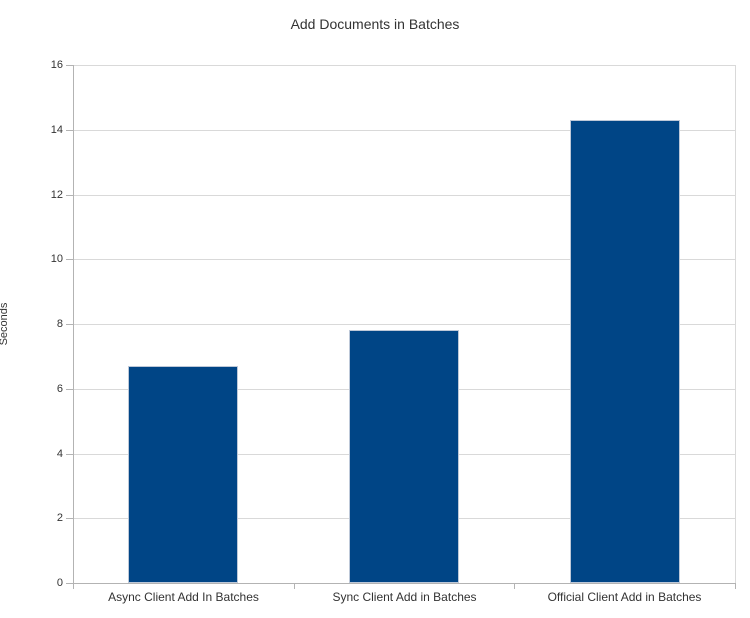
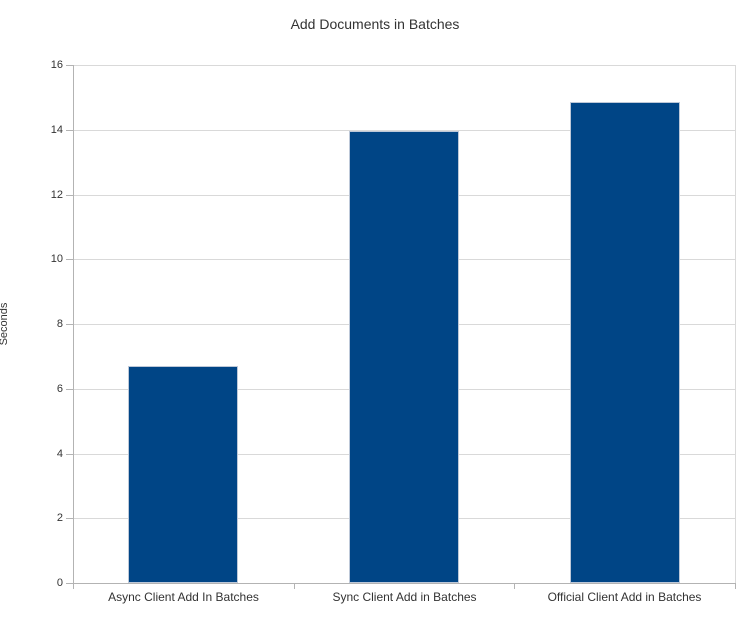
Sync Client Add in Batches: 7.8 -> 13.9
Official Client Add in Batches: 14.3 -> 14.8
